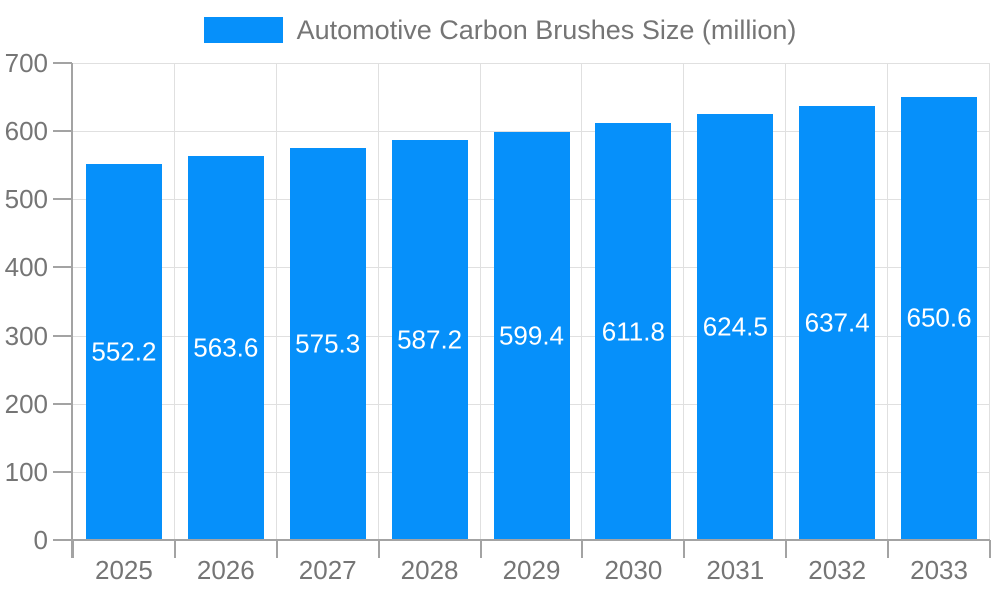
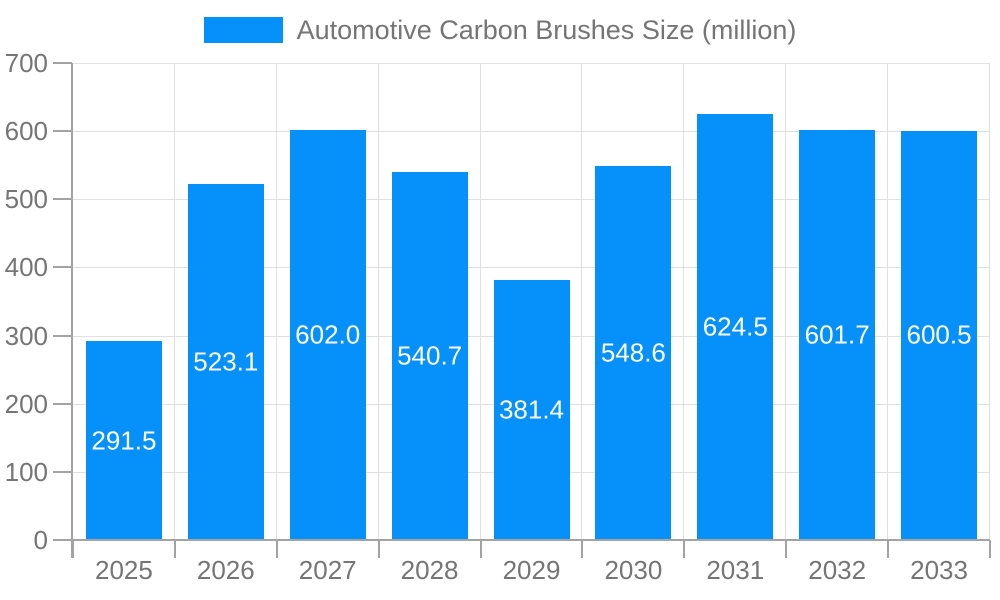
2025: 552.2 -> 291.5
2026: 563.6 -> 523.1
2027: 575.3 -> 602.0
2028: 587.2 -> 540.7
2029: 599.4 -> 381.4
2030: 611.8 -> 548.6
2032: 637.4 -> 601.7
2033: 650.6 -> 600.5
